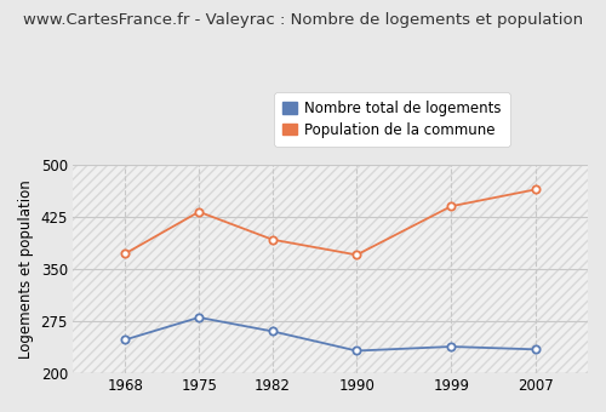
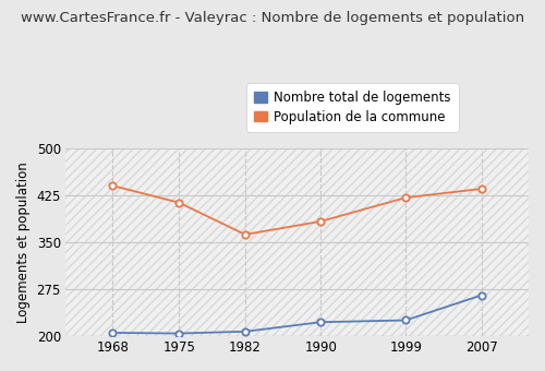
Nombre total de logements/1968: 248 -> 205
Population de la commune/1968: 372 -> 440
Nombre total de logements/1975: 280 -> 204
Population de la commune/1975: 432 -> 413
Nombre total de logements/1982: 260 -> 207
Population de la commune/1982: 392 -> 362
Nombre total de logements/1990: 232 -> 222
Population de la commune/1990: 370 -> 383
Nombre total de logements/1999: 238 -> 225
Population de la commune/1999: 440 -> 421
Nombre total de logements/2007: 234 -> 265
Population de la commune/2007: 464 -> 435
